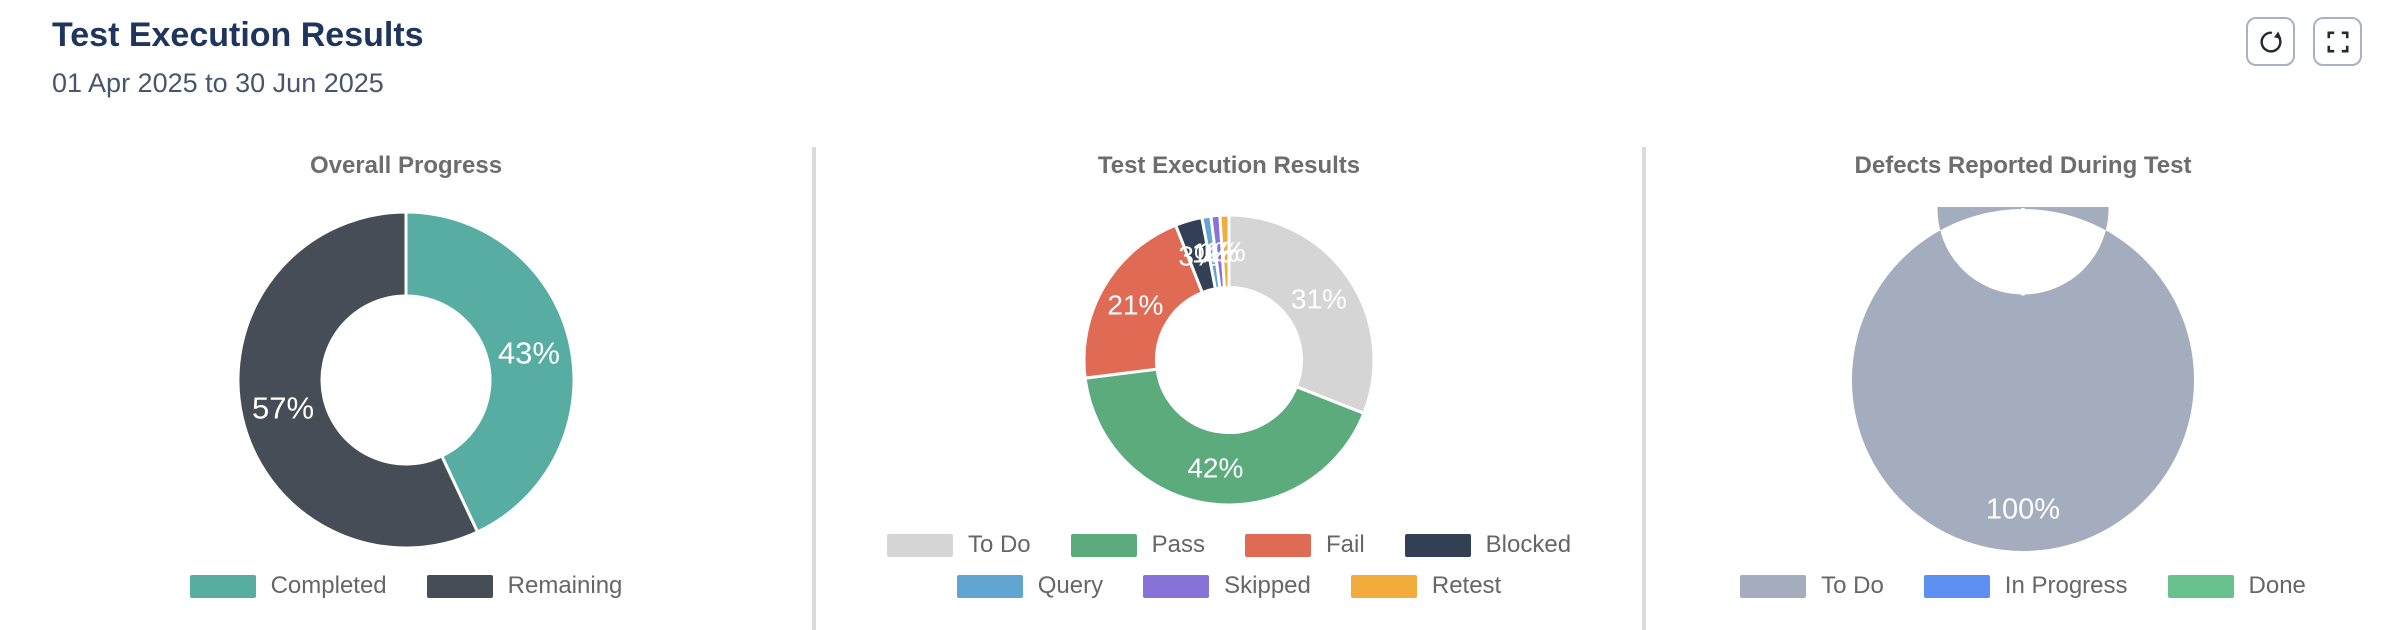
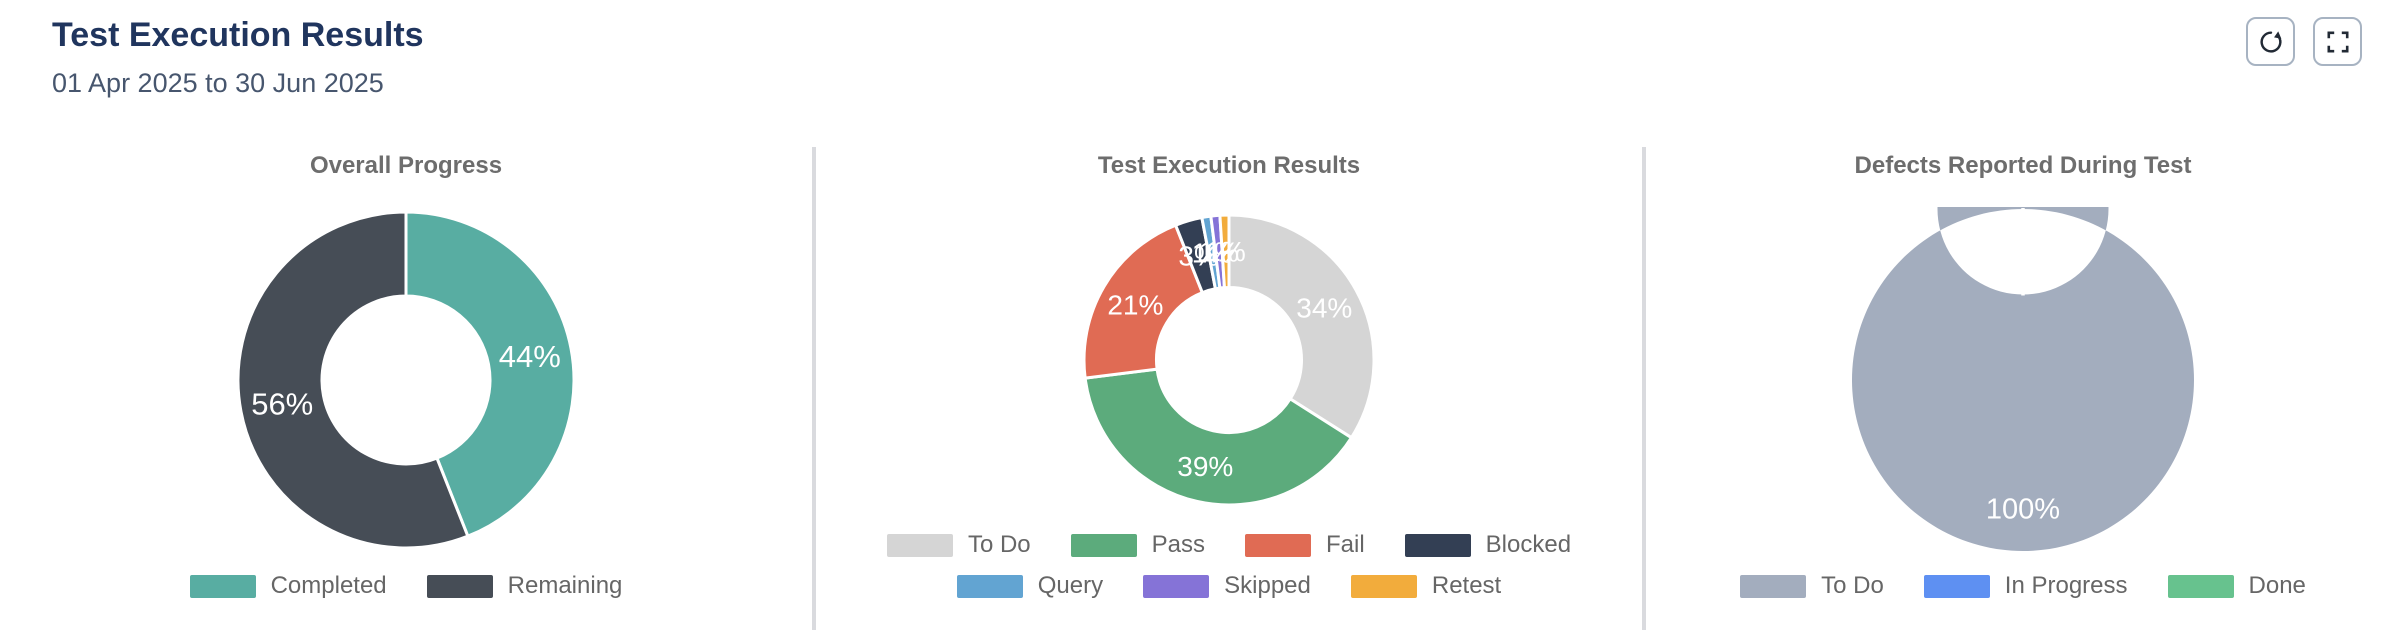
Overall Progress/Completed: 43% -> 44%
Overall Progress/Remaining: 57% -> 56%
Test Execution Results/To Do: 31% -> 34%
Test Execution Results/Pass: 42% -> 39%
